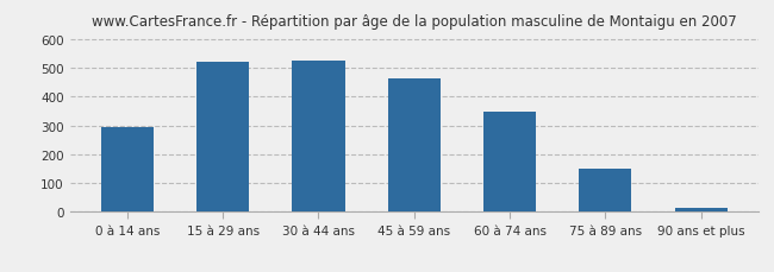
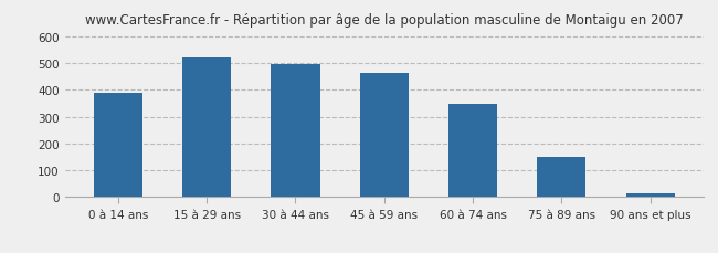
0 à 14 ans: 295 -> 390
30 à 44 ans: 525 -> 497
